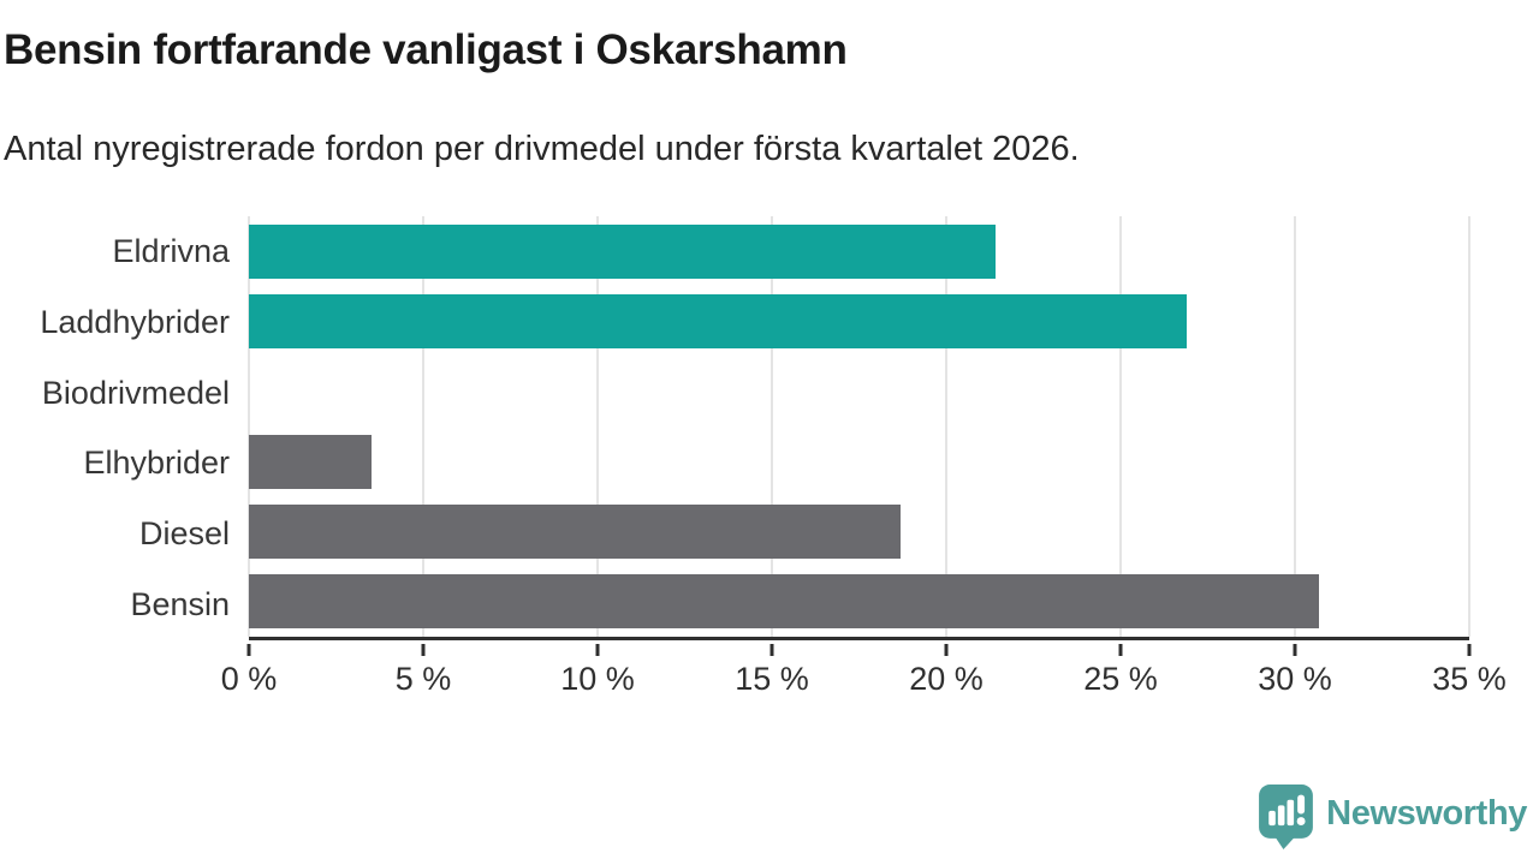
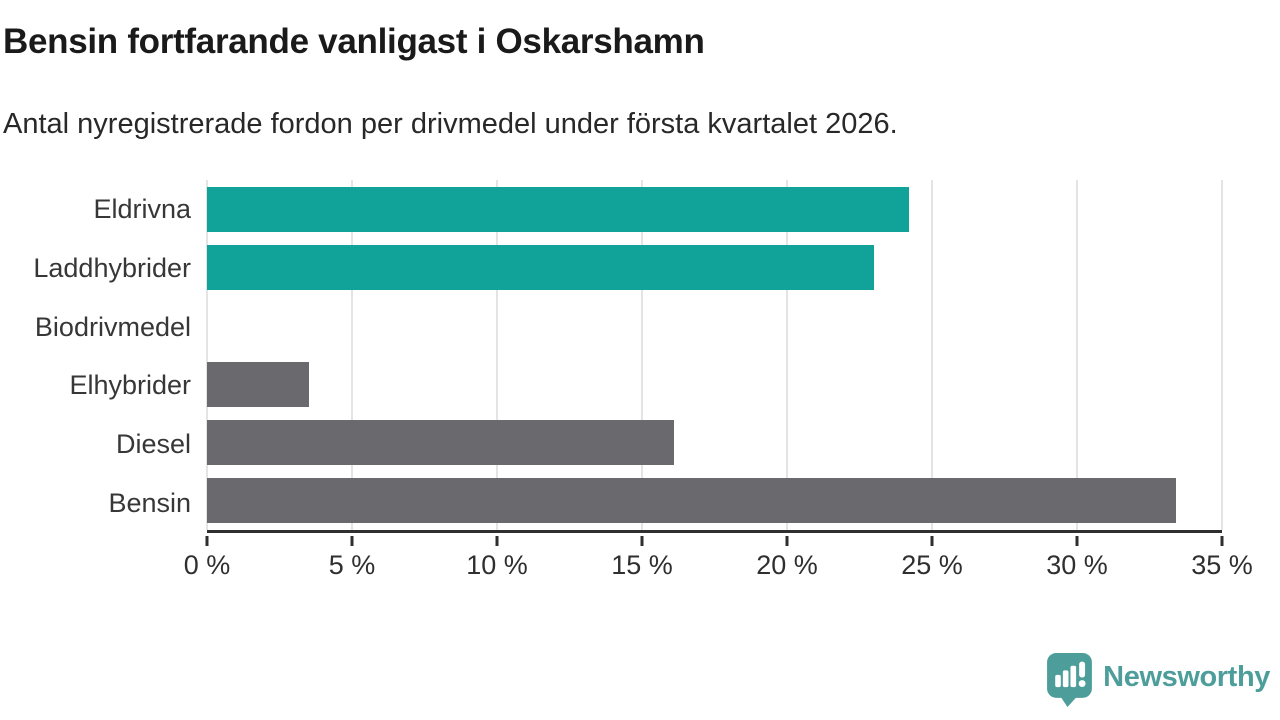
Eldrivna: 21.4% -> 24.2%
Laddhybrider: 26.9% -> 23.0%
Diesel: 18.7% -> 16.1%
Bensin: 30.7% -> 33.4%
